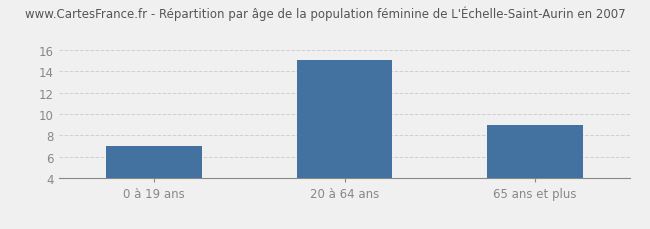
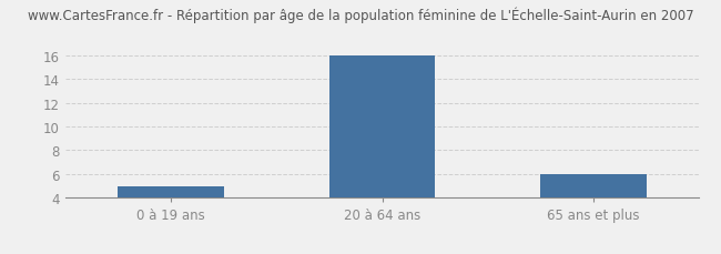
0 à 19 ans: 7 -> 5
20 à 64 ans: 15 -> 16
65 ans et plus: 9 -> 6
